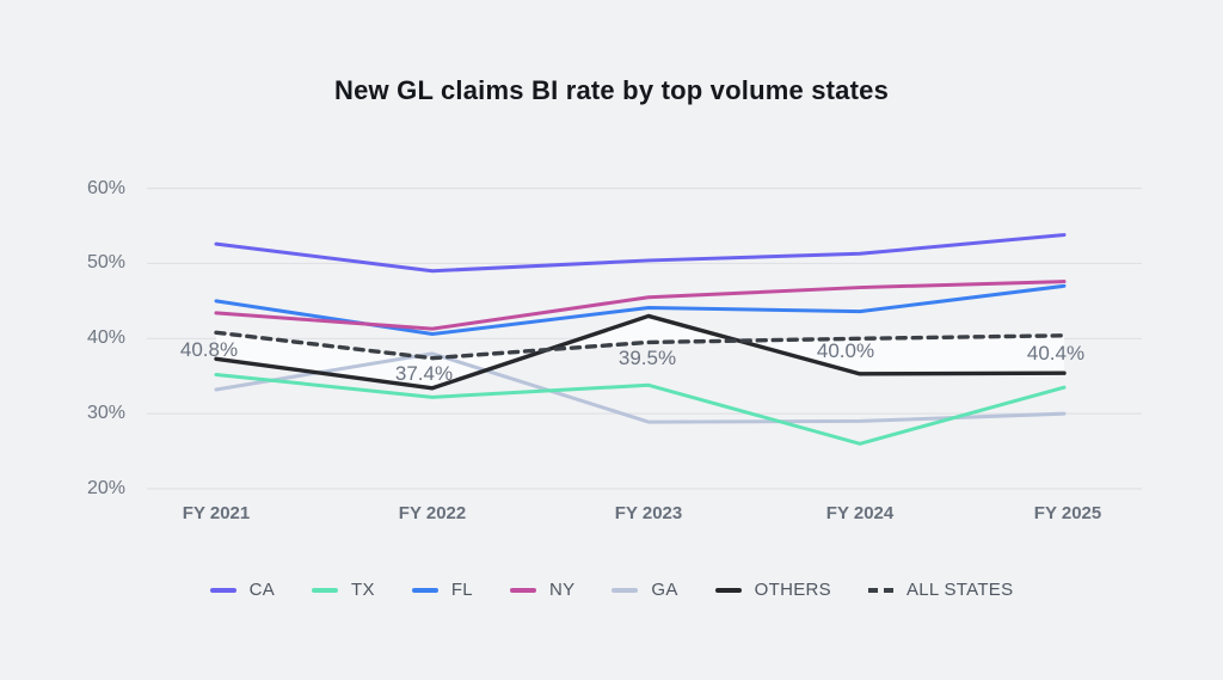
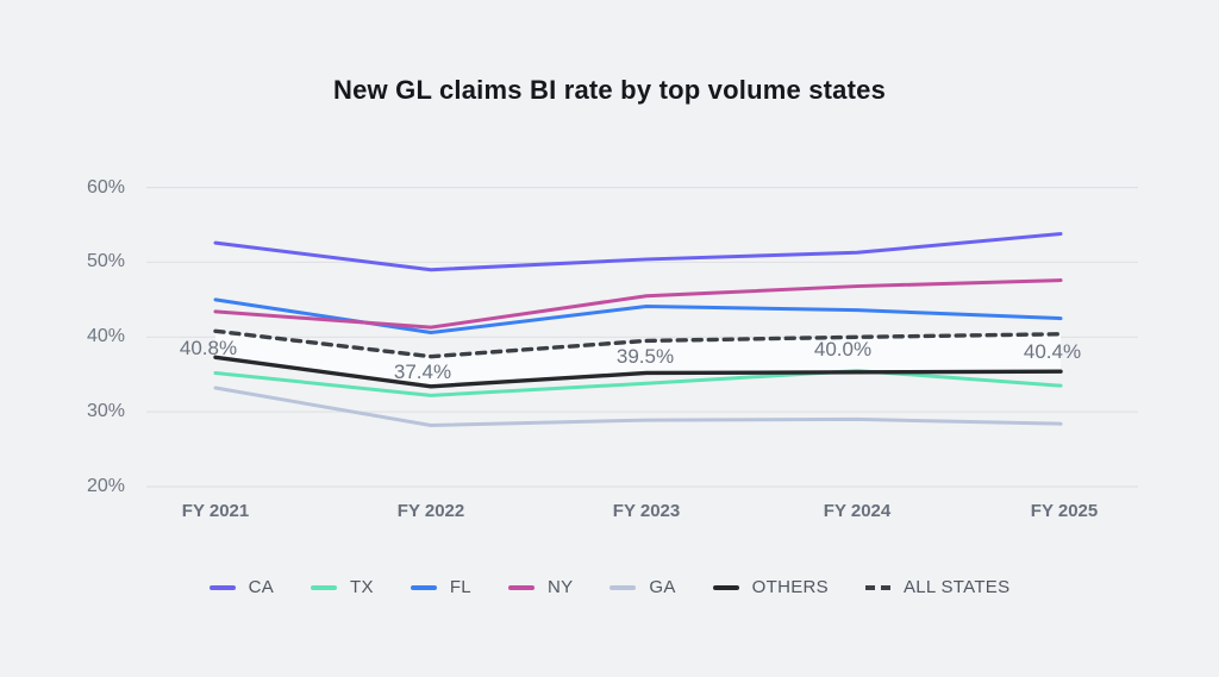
GA/FY 2022: 38% -> 28%
OTHERS/FY 2023: 43% -> 35%
TX/FY 2024: 26% -> 36%
FL/FY 2025: 47% -> 42%
GA/FY 2025: 30% -> 28%
